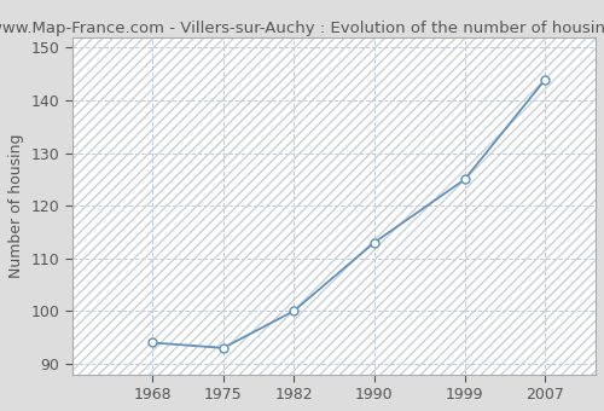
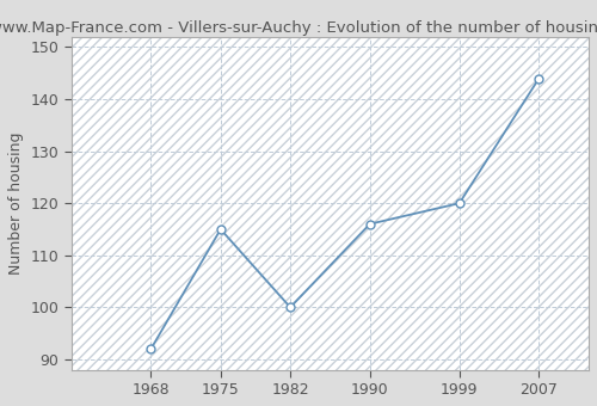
1968: 94 -> 92
1975: 93 -> 115
1990: 113 -> 116
1999: 125 -> 120
